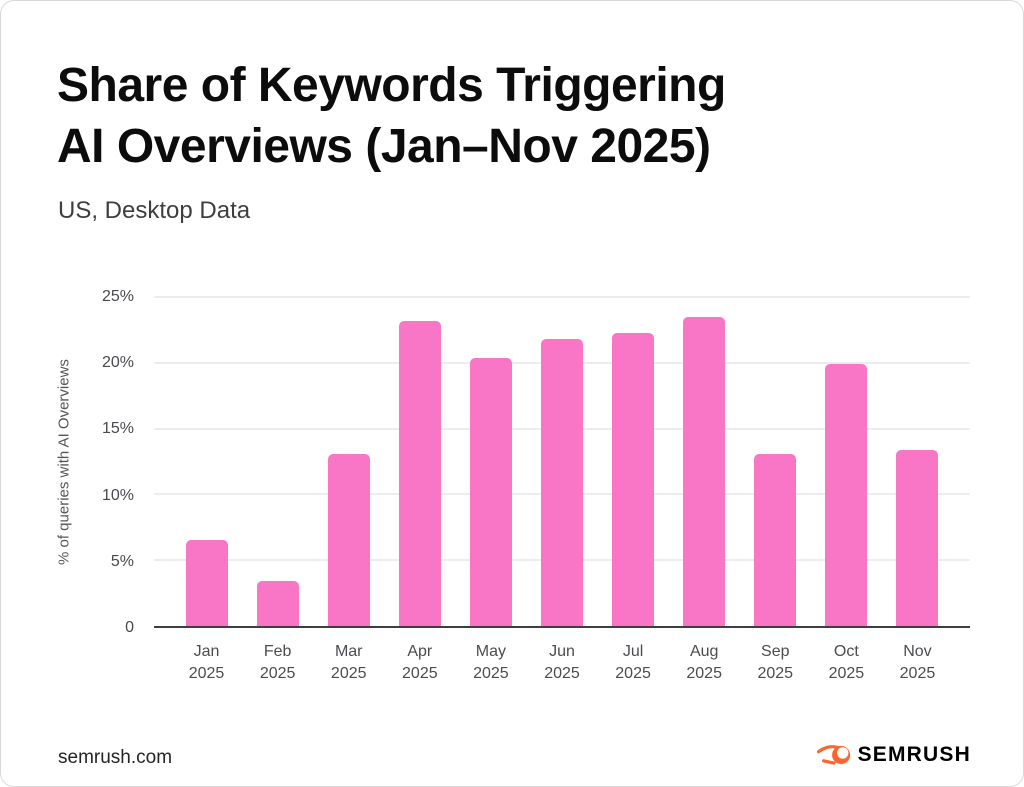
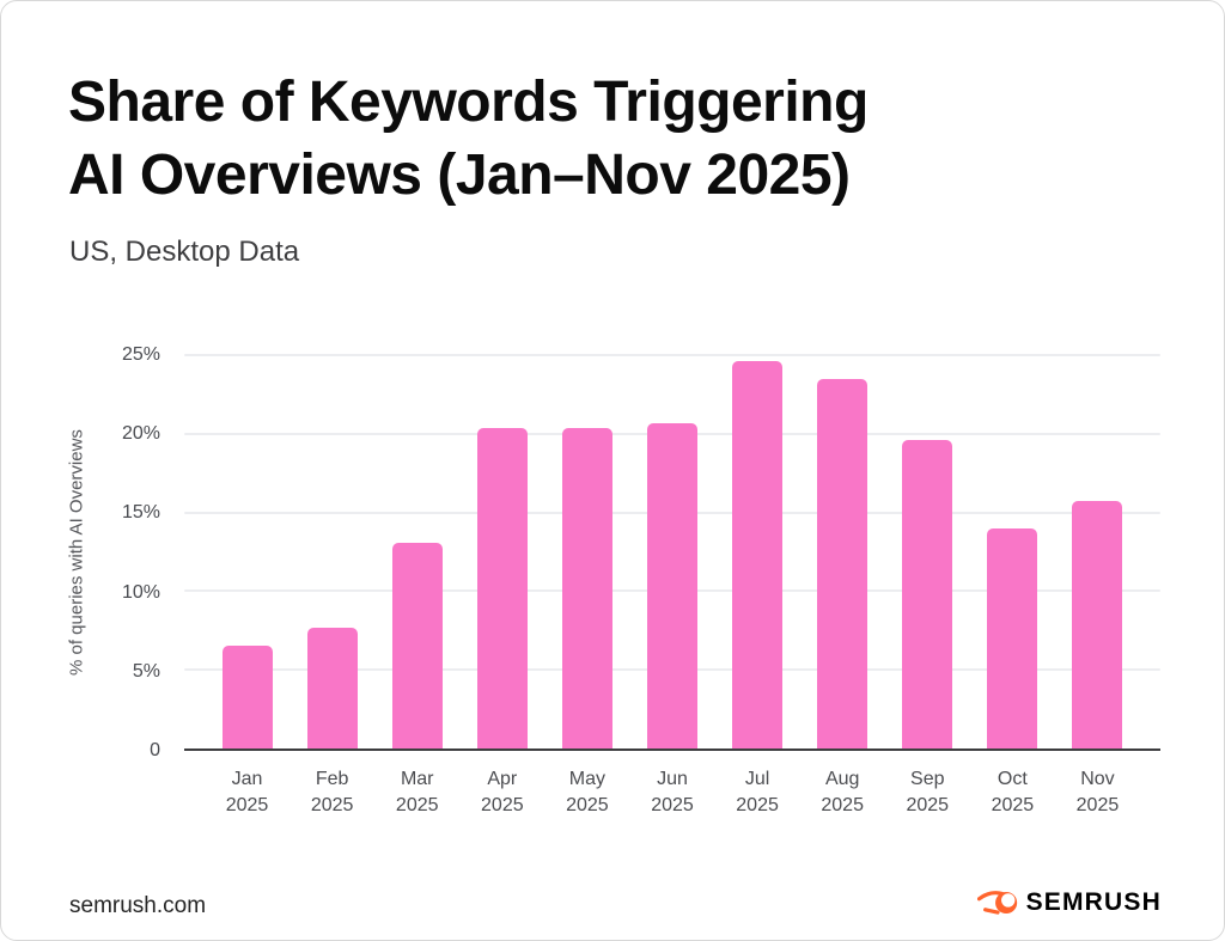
Feb 2025: 3.4% -> 7.7%
Apr 2025: 23.2% -> 20.4%
Jun 2025: 21.8% -> 20.7%
Jul 2025: 22.3% -> 24.6%
Sep 2025: 13.1% -> 19.6%
Oct 2025: 19.9% -> 14.0%
Nov 2025: 13.4% -> 15.7%
